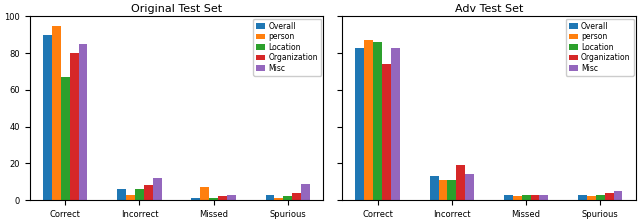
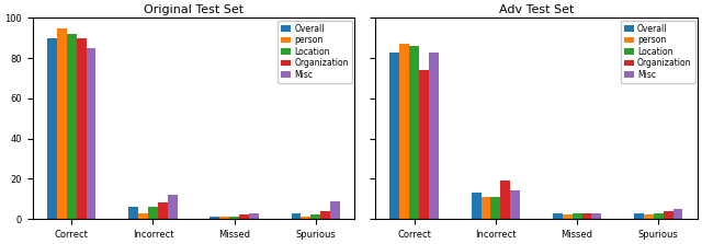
Original Test Set/Location/Correct: 67 -> 92
Original Test Set/Organization/Correct: 80 -> 90
Original Test Set/person/Missed: 7 -> 1
